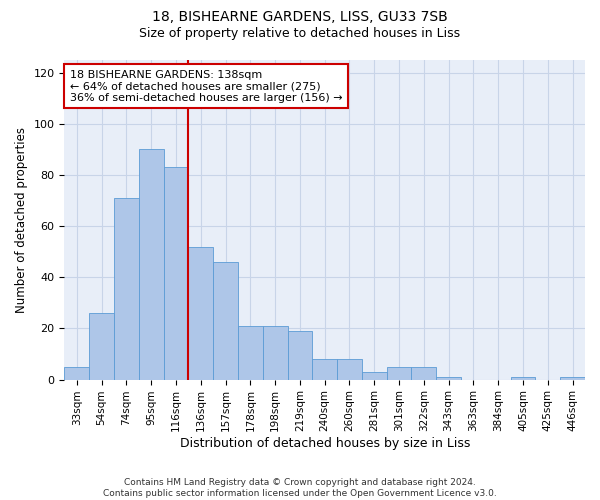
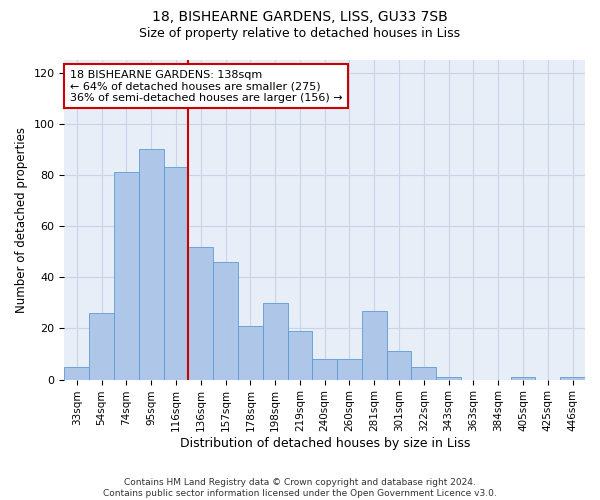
74sqm: 71 -> 81
198sqm: 21 -> 30
281sqm: 3 -> 27
301sqm: 5 -> 11
